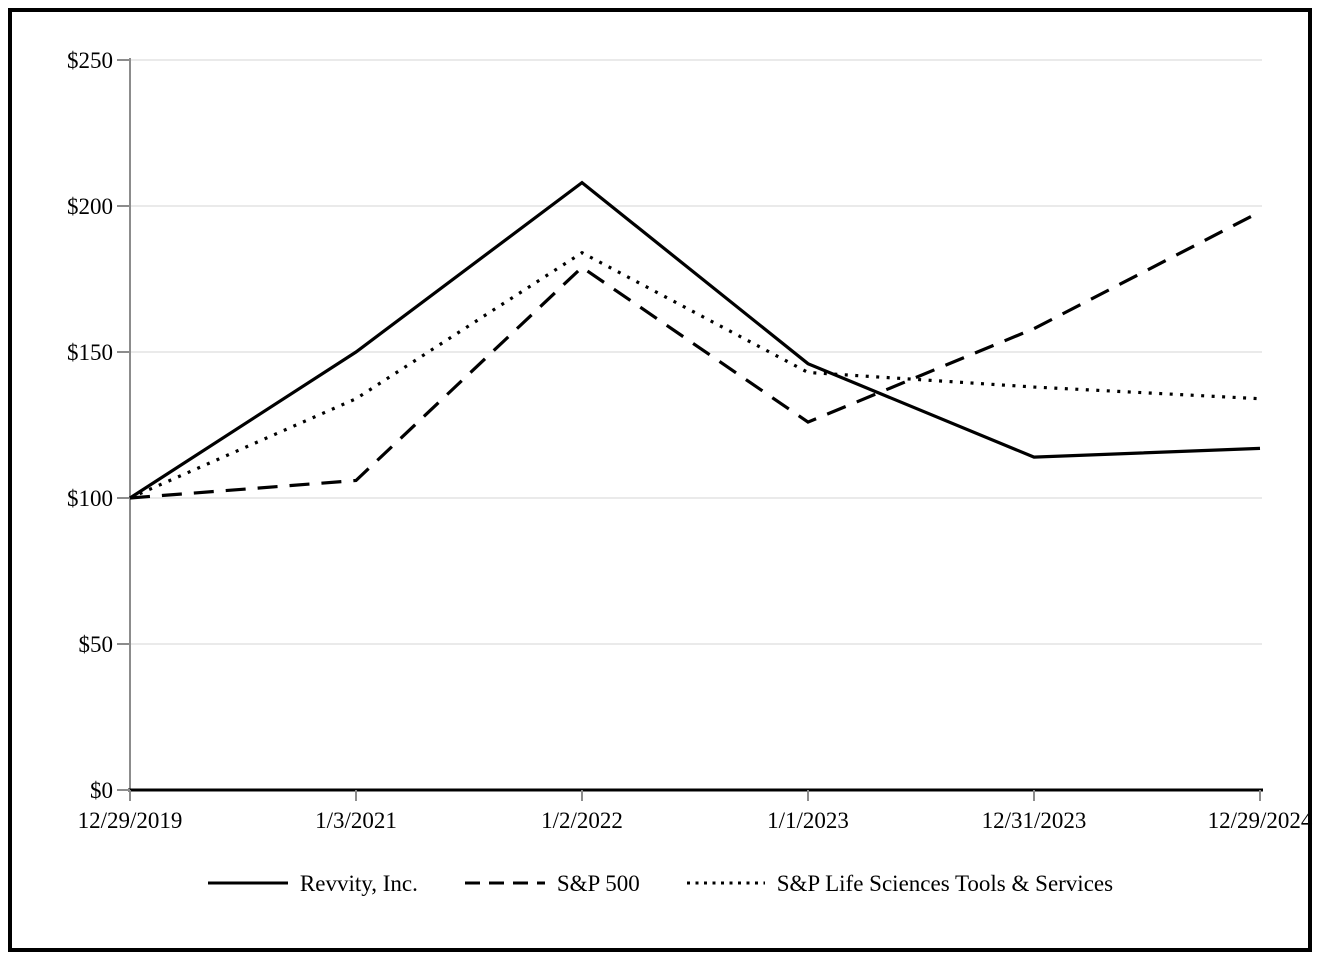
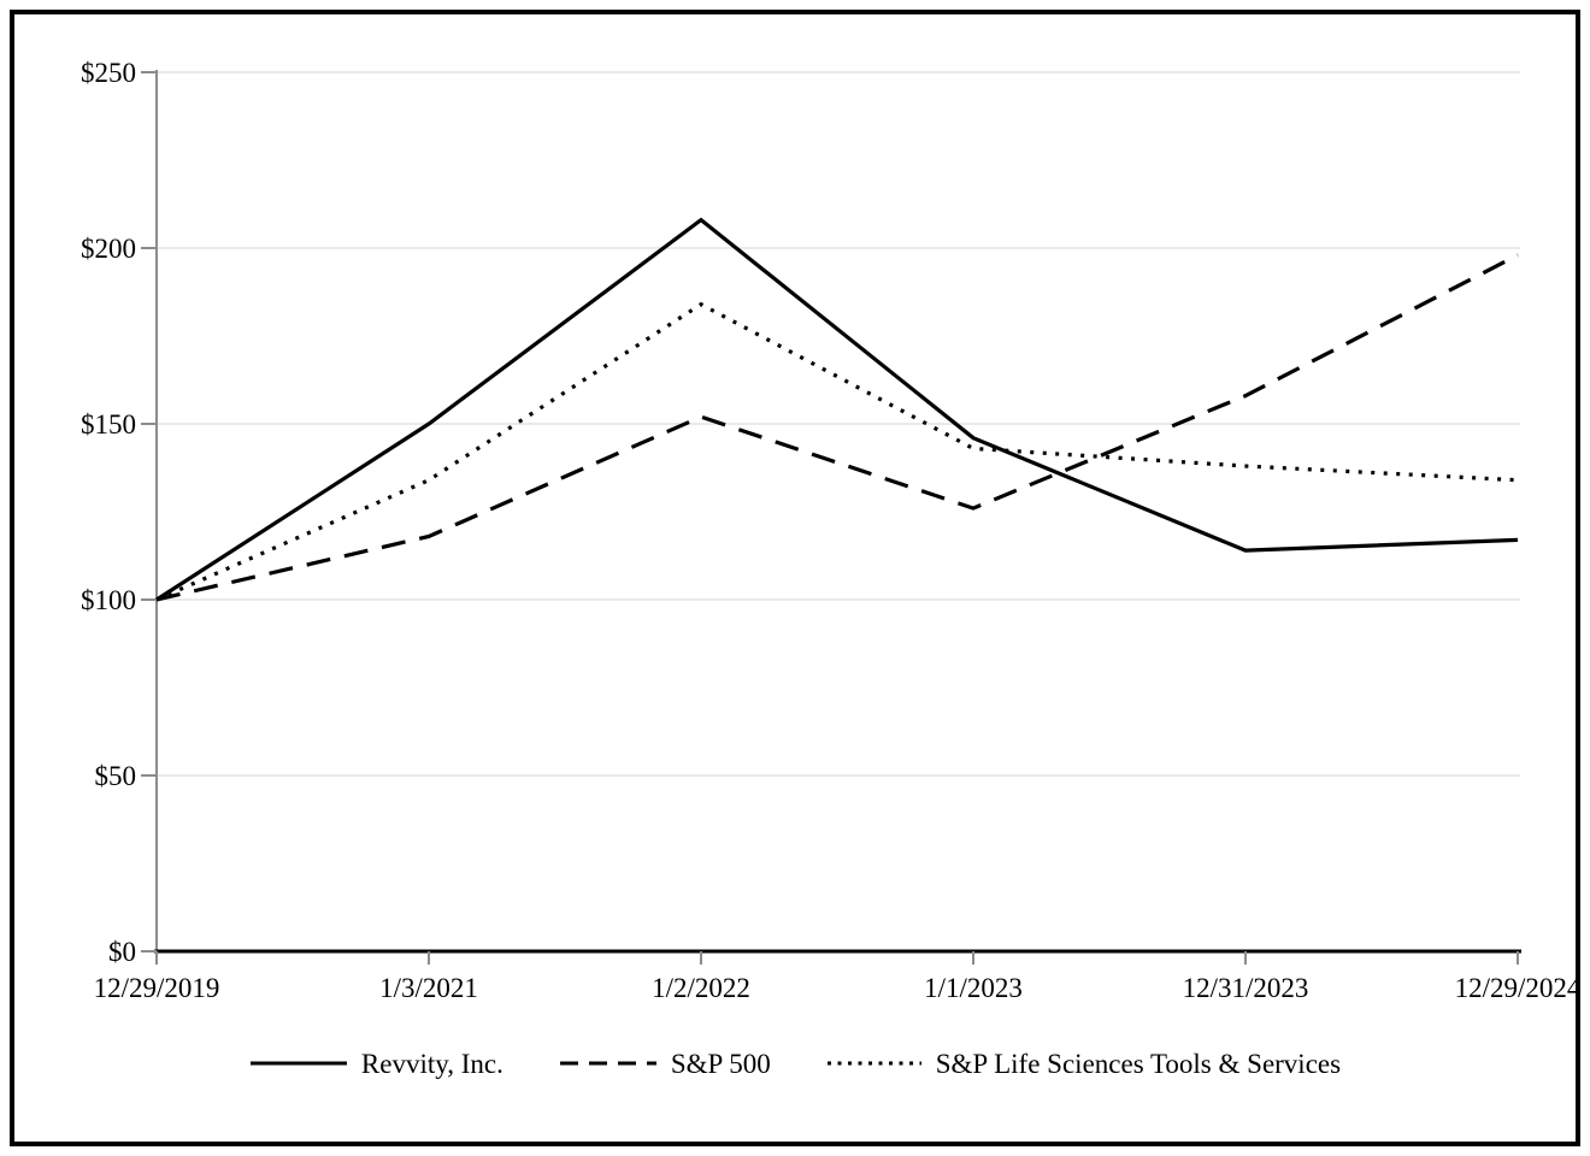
S&P 500/1/3/2021: $106 -> $118
S&P 500/1/2/2022: $179 -> $152
